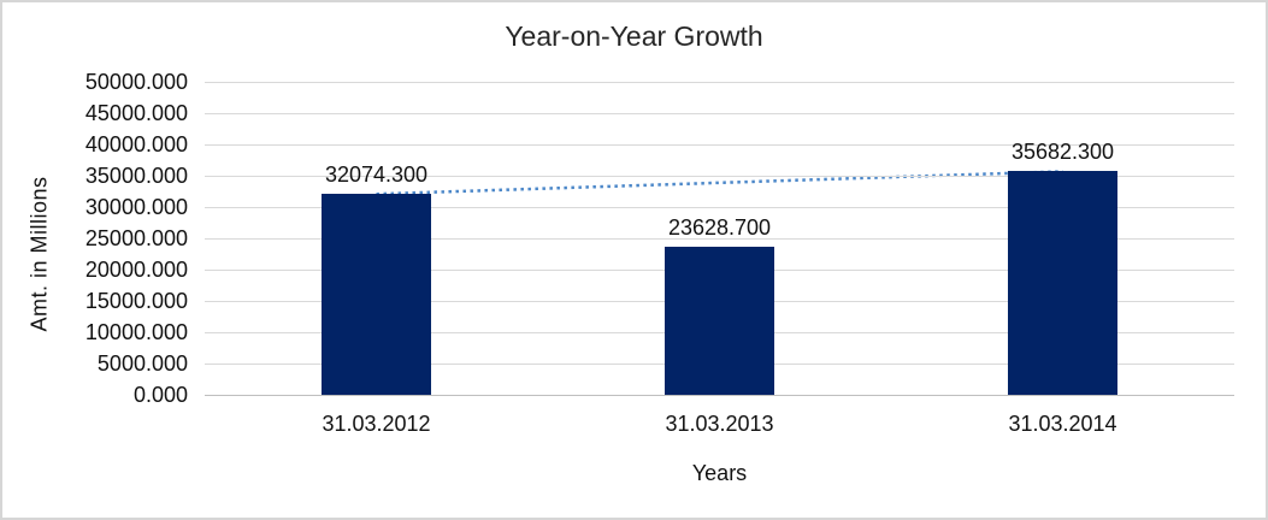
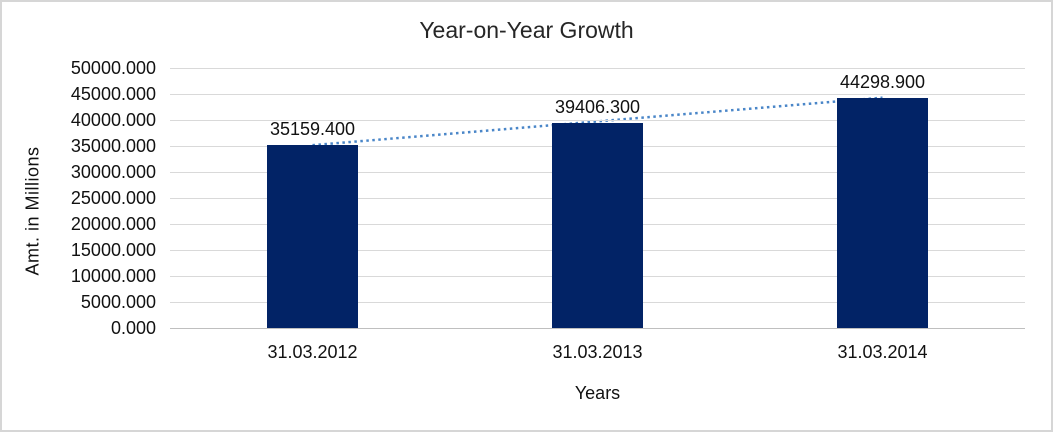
31.03.2012: 32074.300 -> 35159.400
31.03.2013: 23628.700 -> 39406.300
31.03.2014: 35682.300 -> 44298.900
